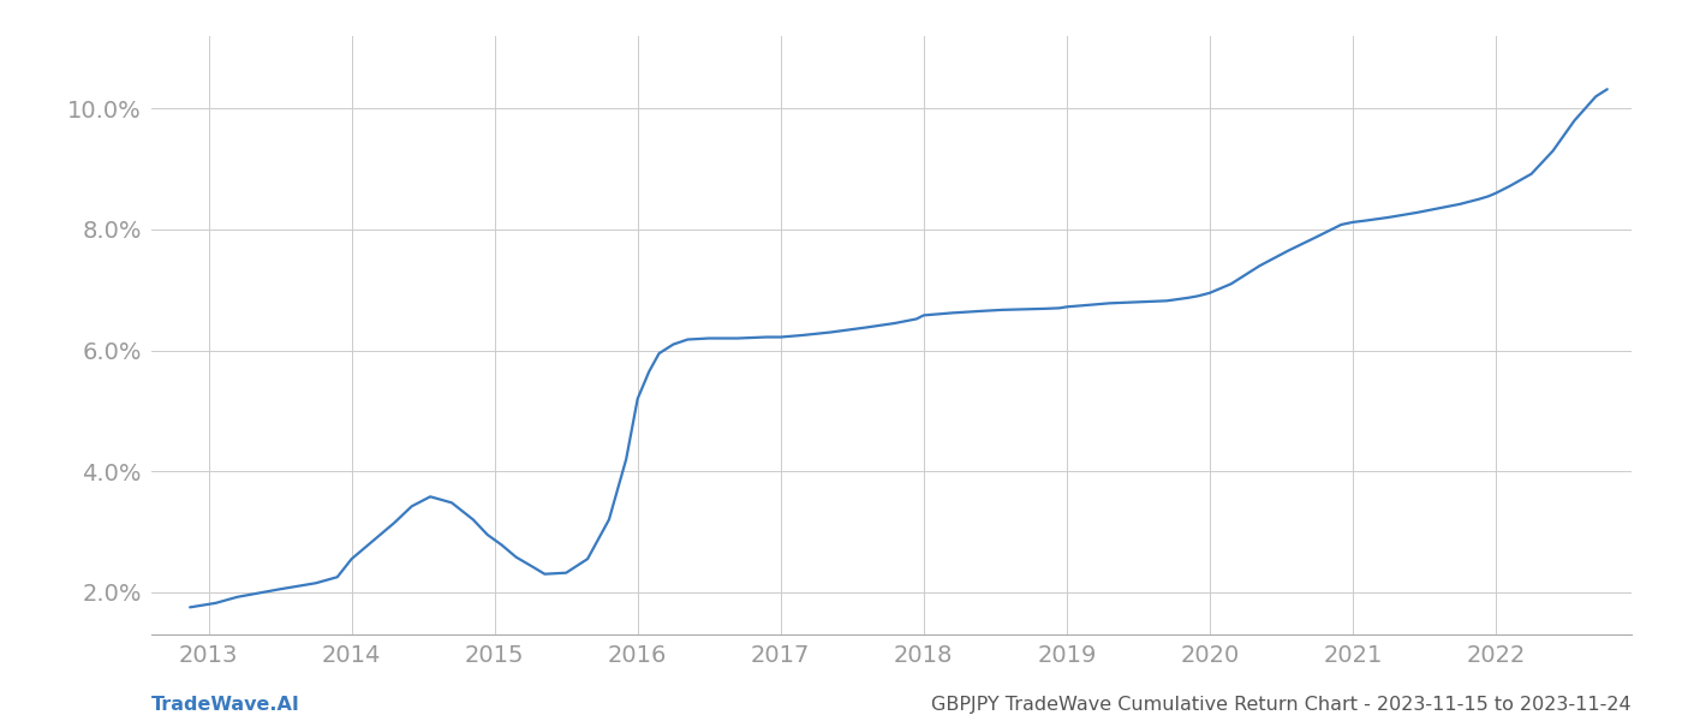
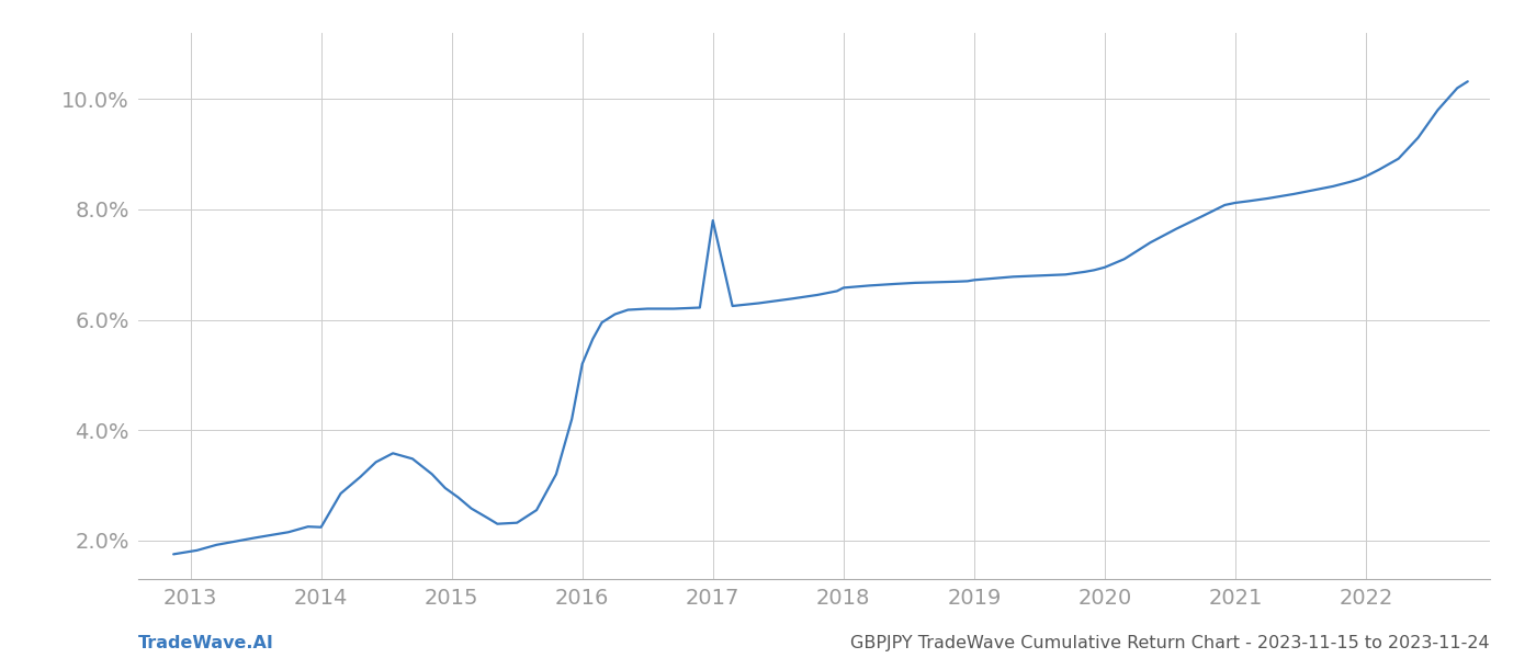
2014: 2.55% -> 2.24%
2017: 6.22% -> 7.80%
